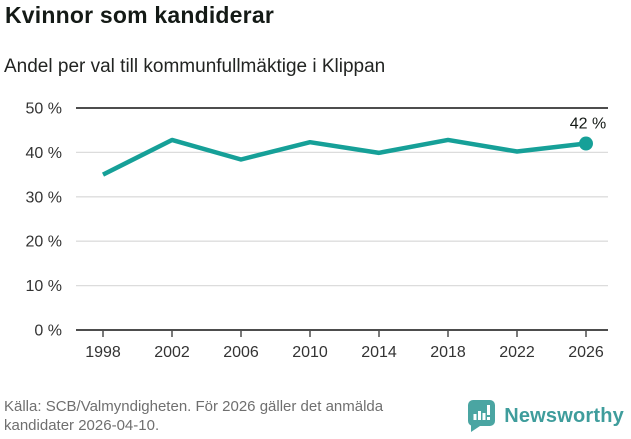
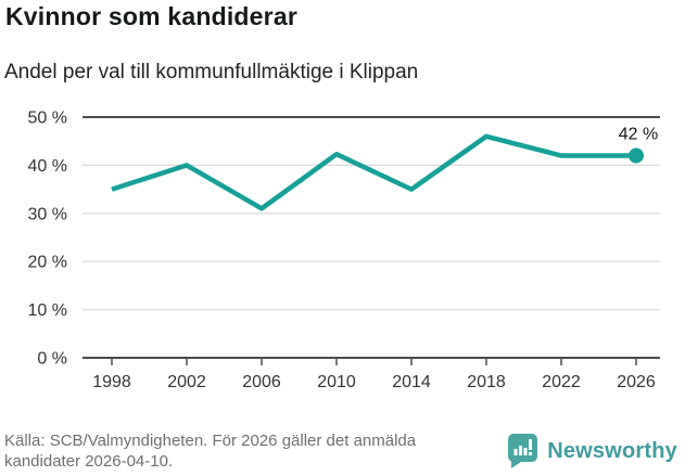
2002: 43% -> 40%
2006: 38% -> 31%
2014: 40% -> 35%
2018: 43% -> 46%
2022: 40% -> 42%
